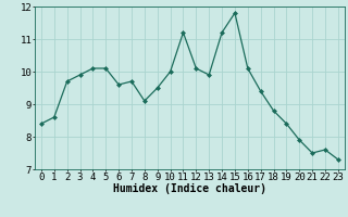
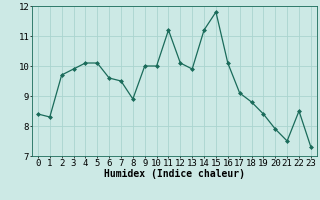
1: 8.6 -> 8.3
7: 9.7 -> 9.5
8: 9.1 -> 8.9
9: 9.5 -> 10.0
17: 9.4 -> 9.1
22: 7.6 -> 8.5
